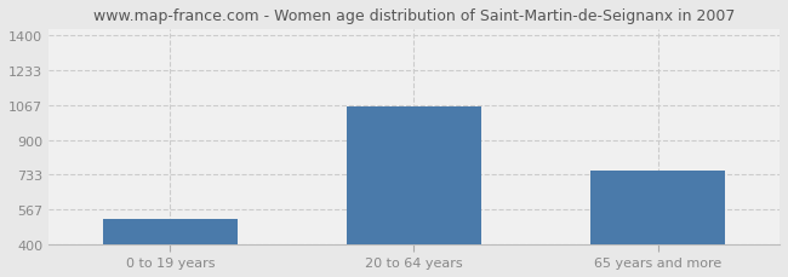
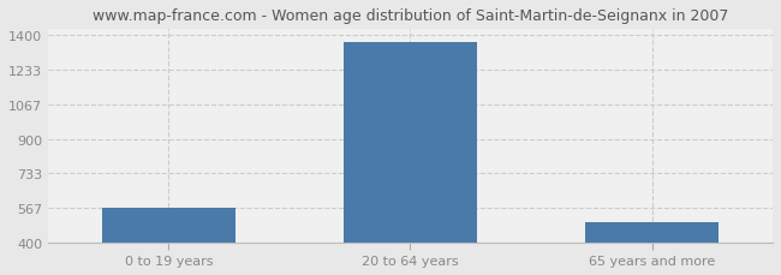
0 to 19 years: 520 -> 570
20 to 64 years: 1060 -> 1370
65 years and more: 750 -> 500
